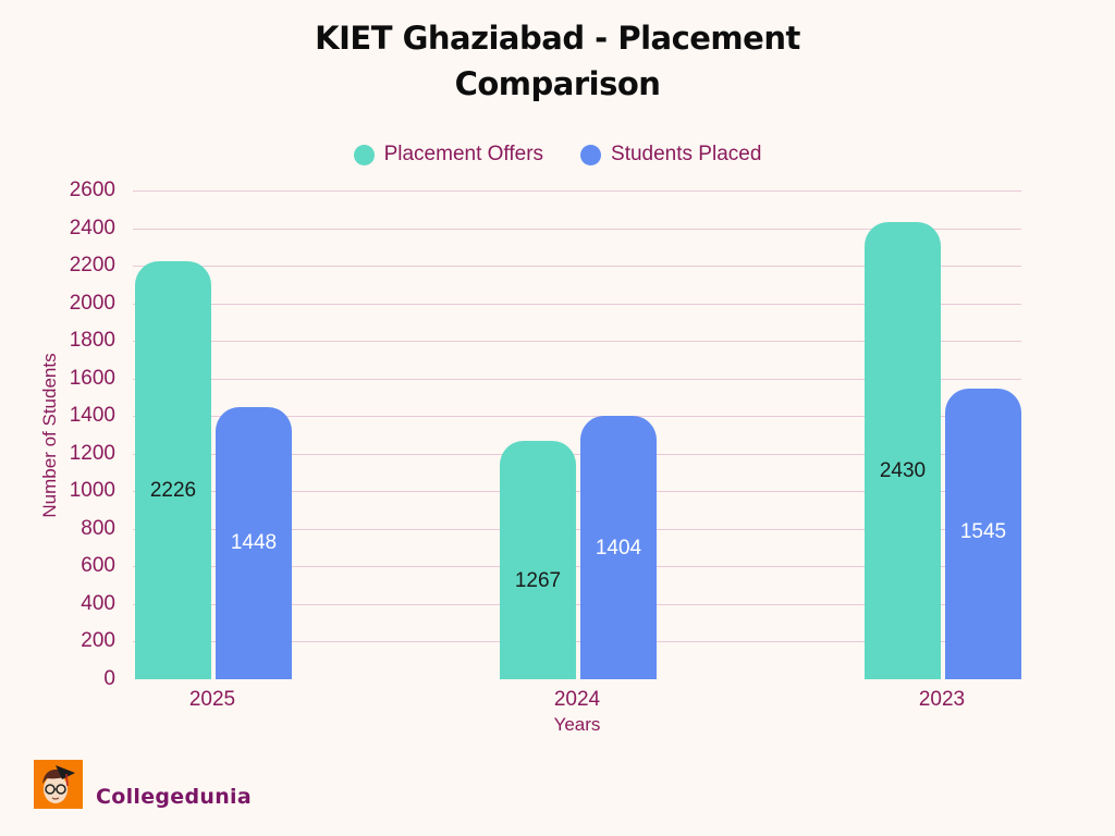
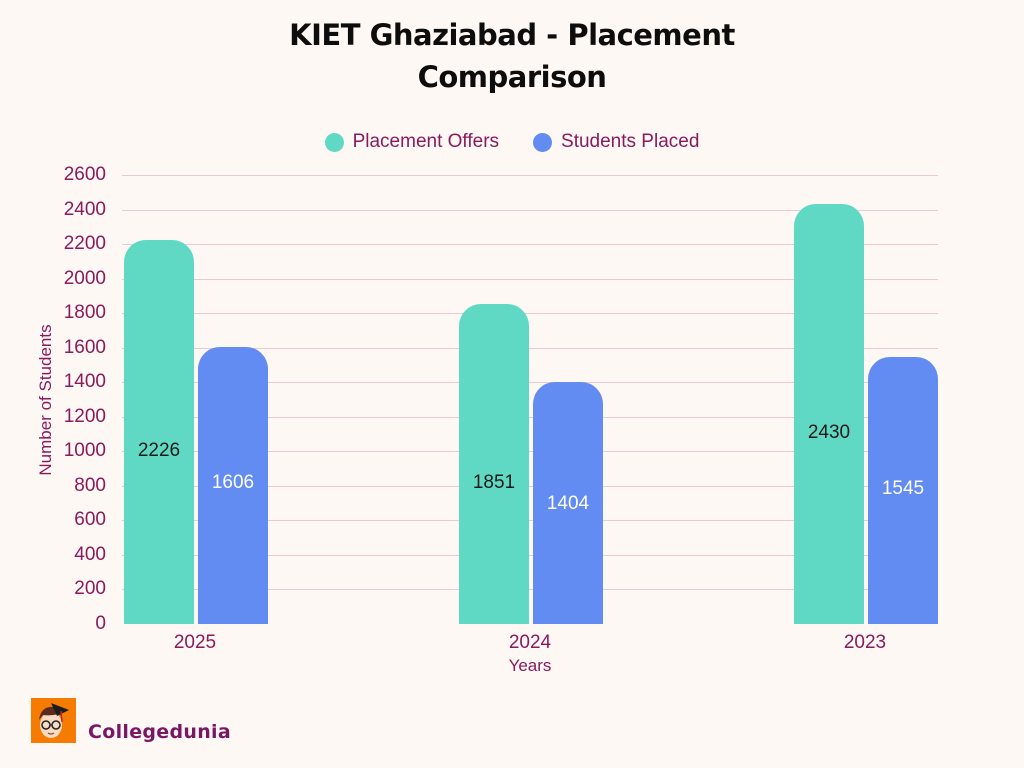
Students Placed/2025: 1448 -> 1606
Placement Offers/2024: 1267 -> 1851
